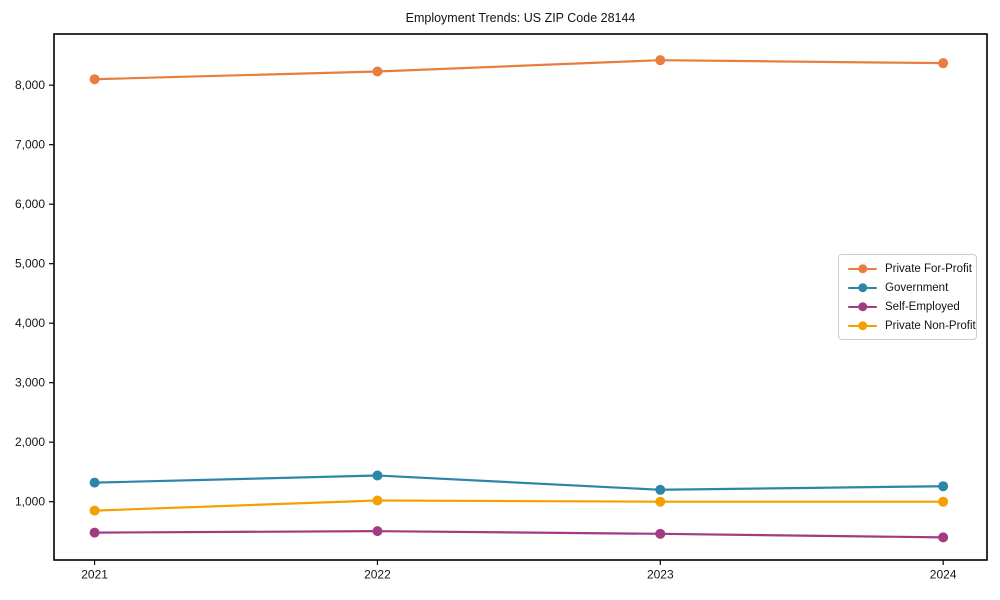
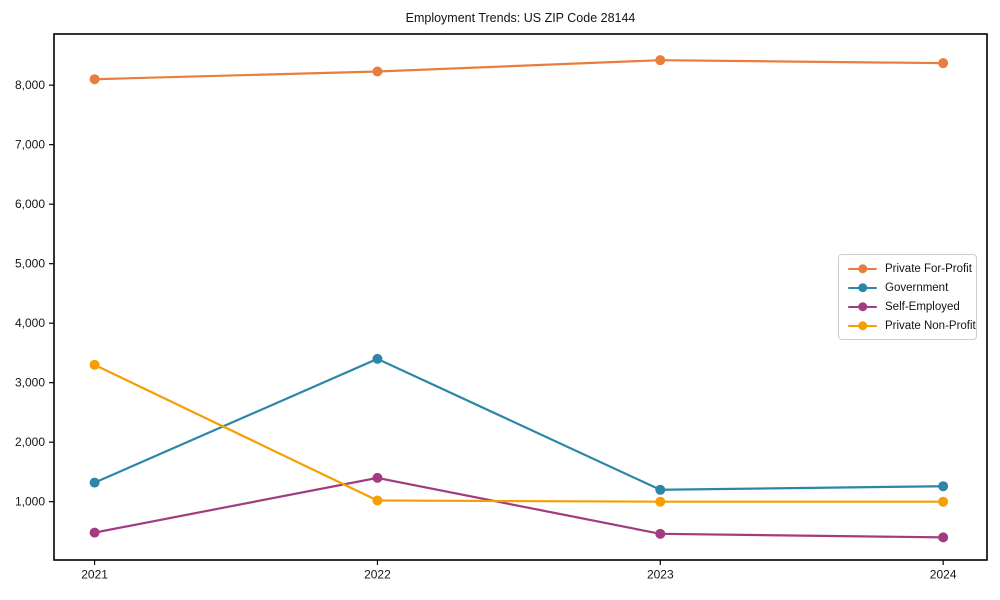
Private Non-Profit/2021: 800 -> 3300
Government/2022: 1400 -> 3400
Self-Employed/2022: 500 -> 1400
